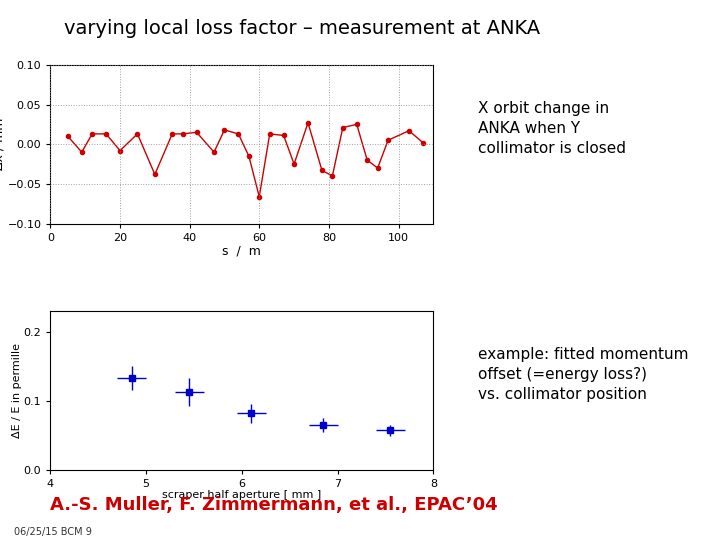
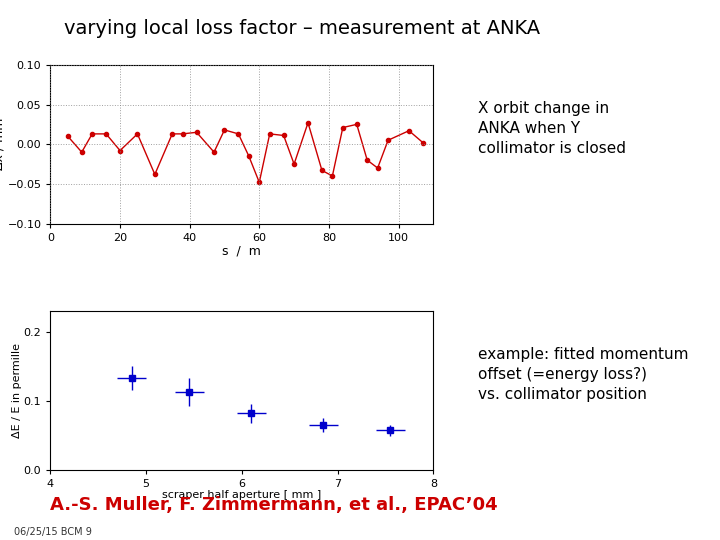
60: -0.066 -> -0.048
